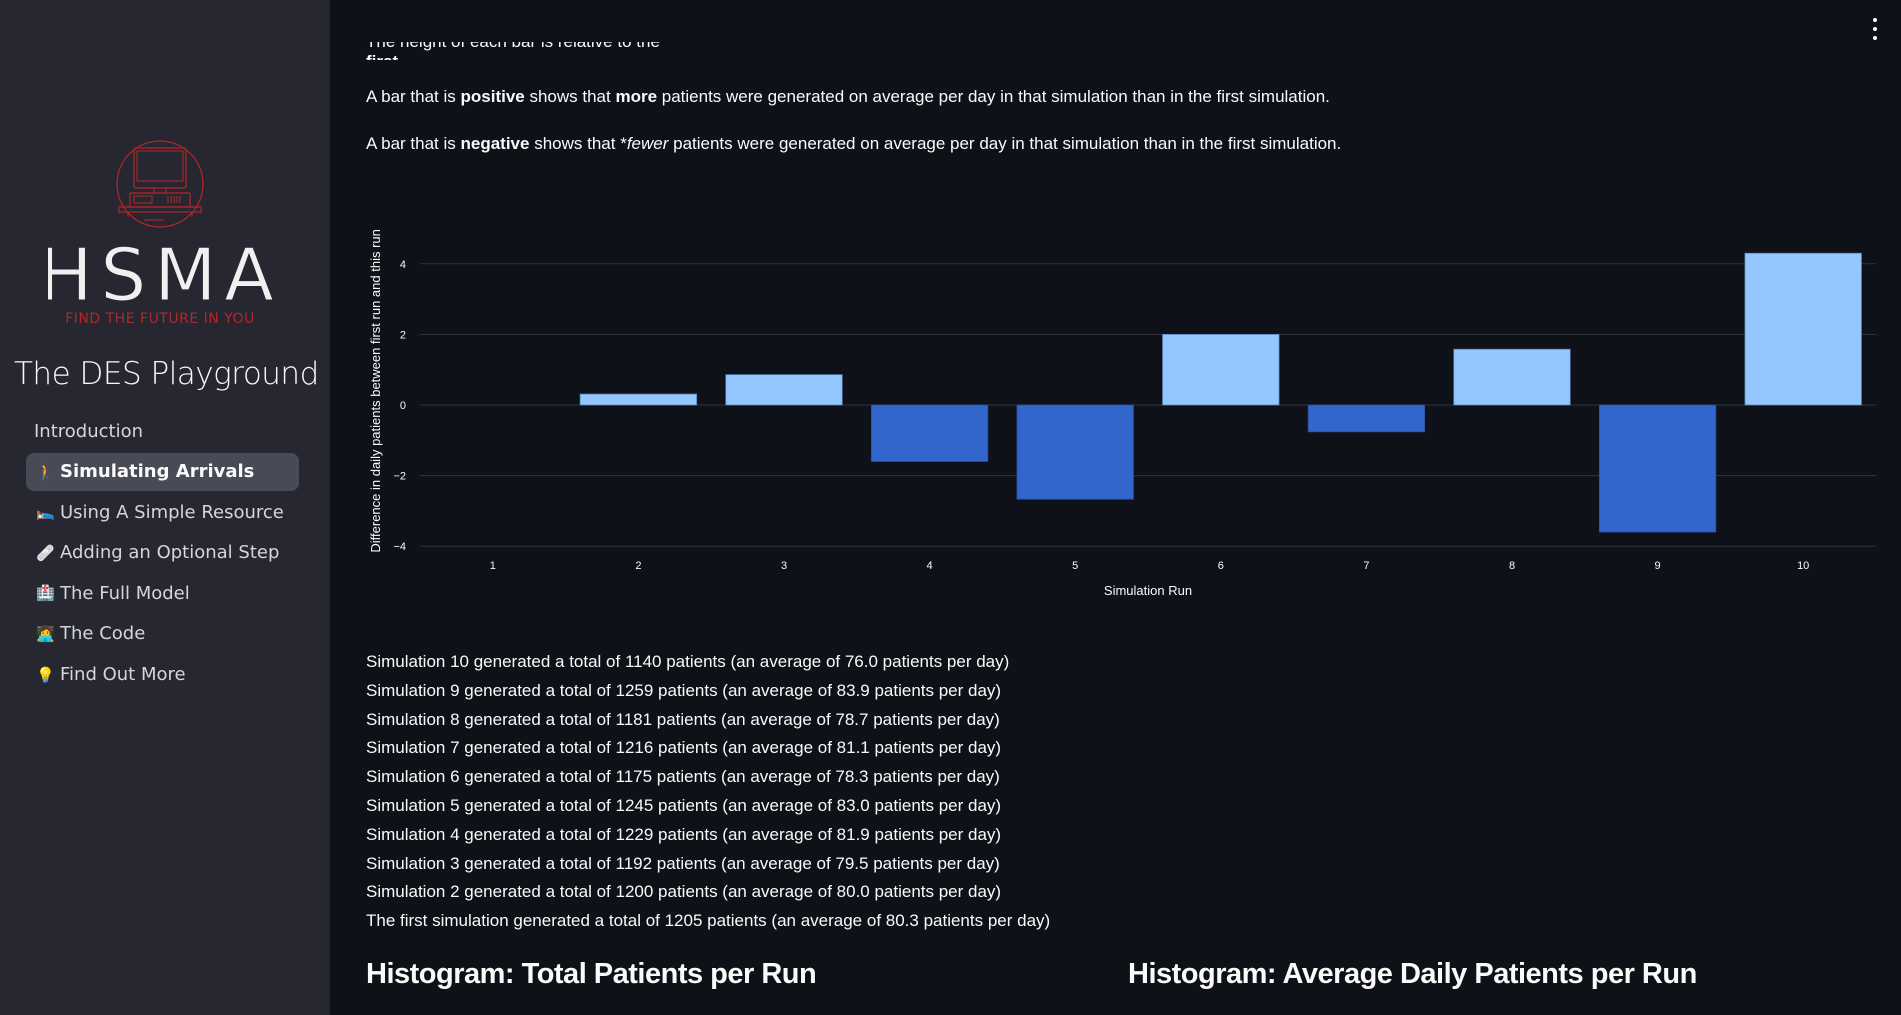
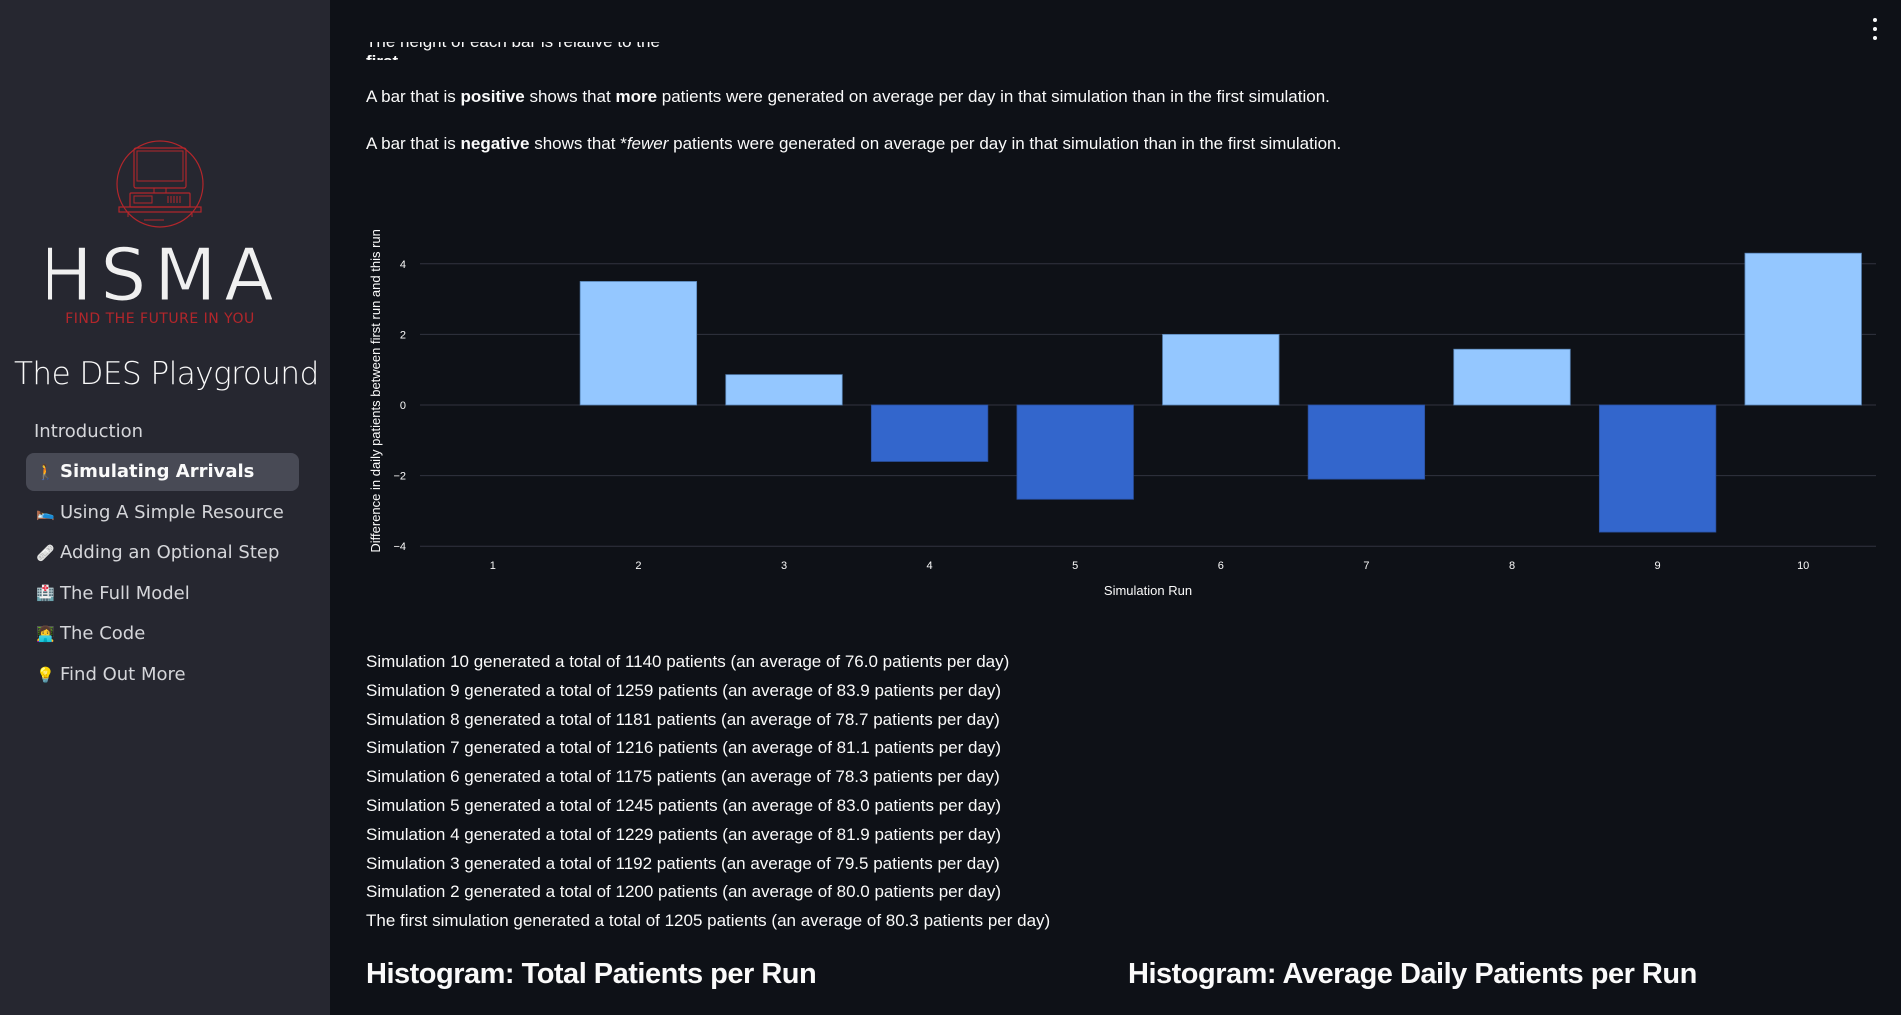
2: 0.3 -> 3.5
7: -0.8 -> -2.1
